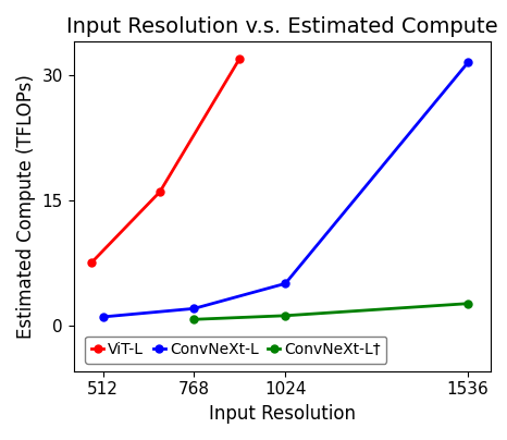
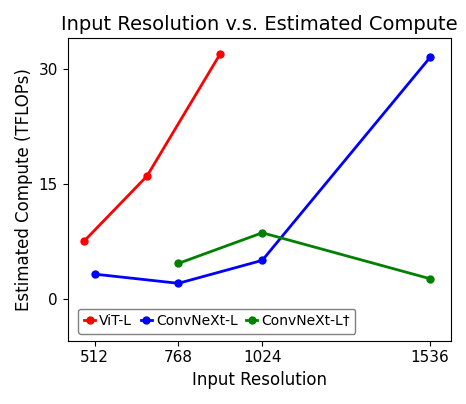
ConvNeXt-L/512: 1.0 -> 3.2
ConvNeXt-L†/768: 0.7 -> 4.6
ConvNeXt-L†/1024: 1.1 -> 8.6
